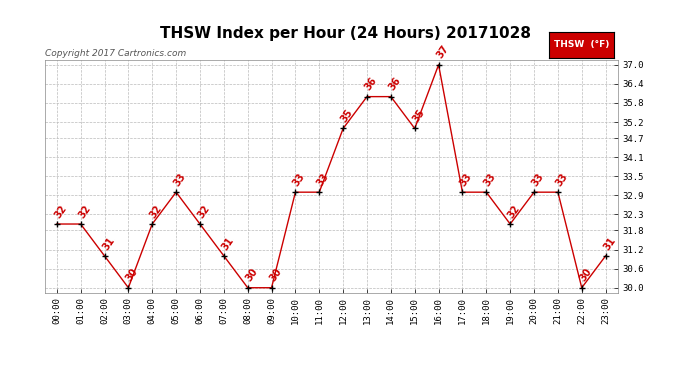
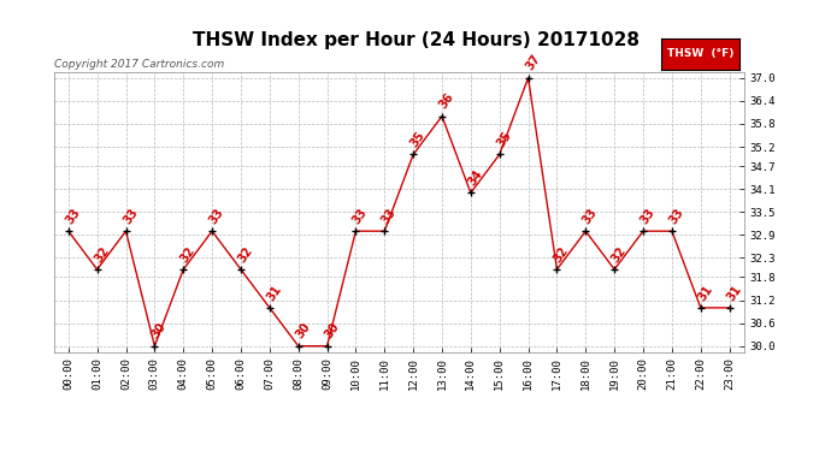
00:00: 32 -> 33
02:00: 31 -> 33
14:00: 36 -> 34
17:00: 33 -> 32
22:00: 30 -> 31
